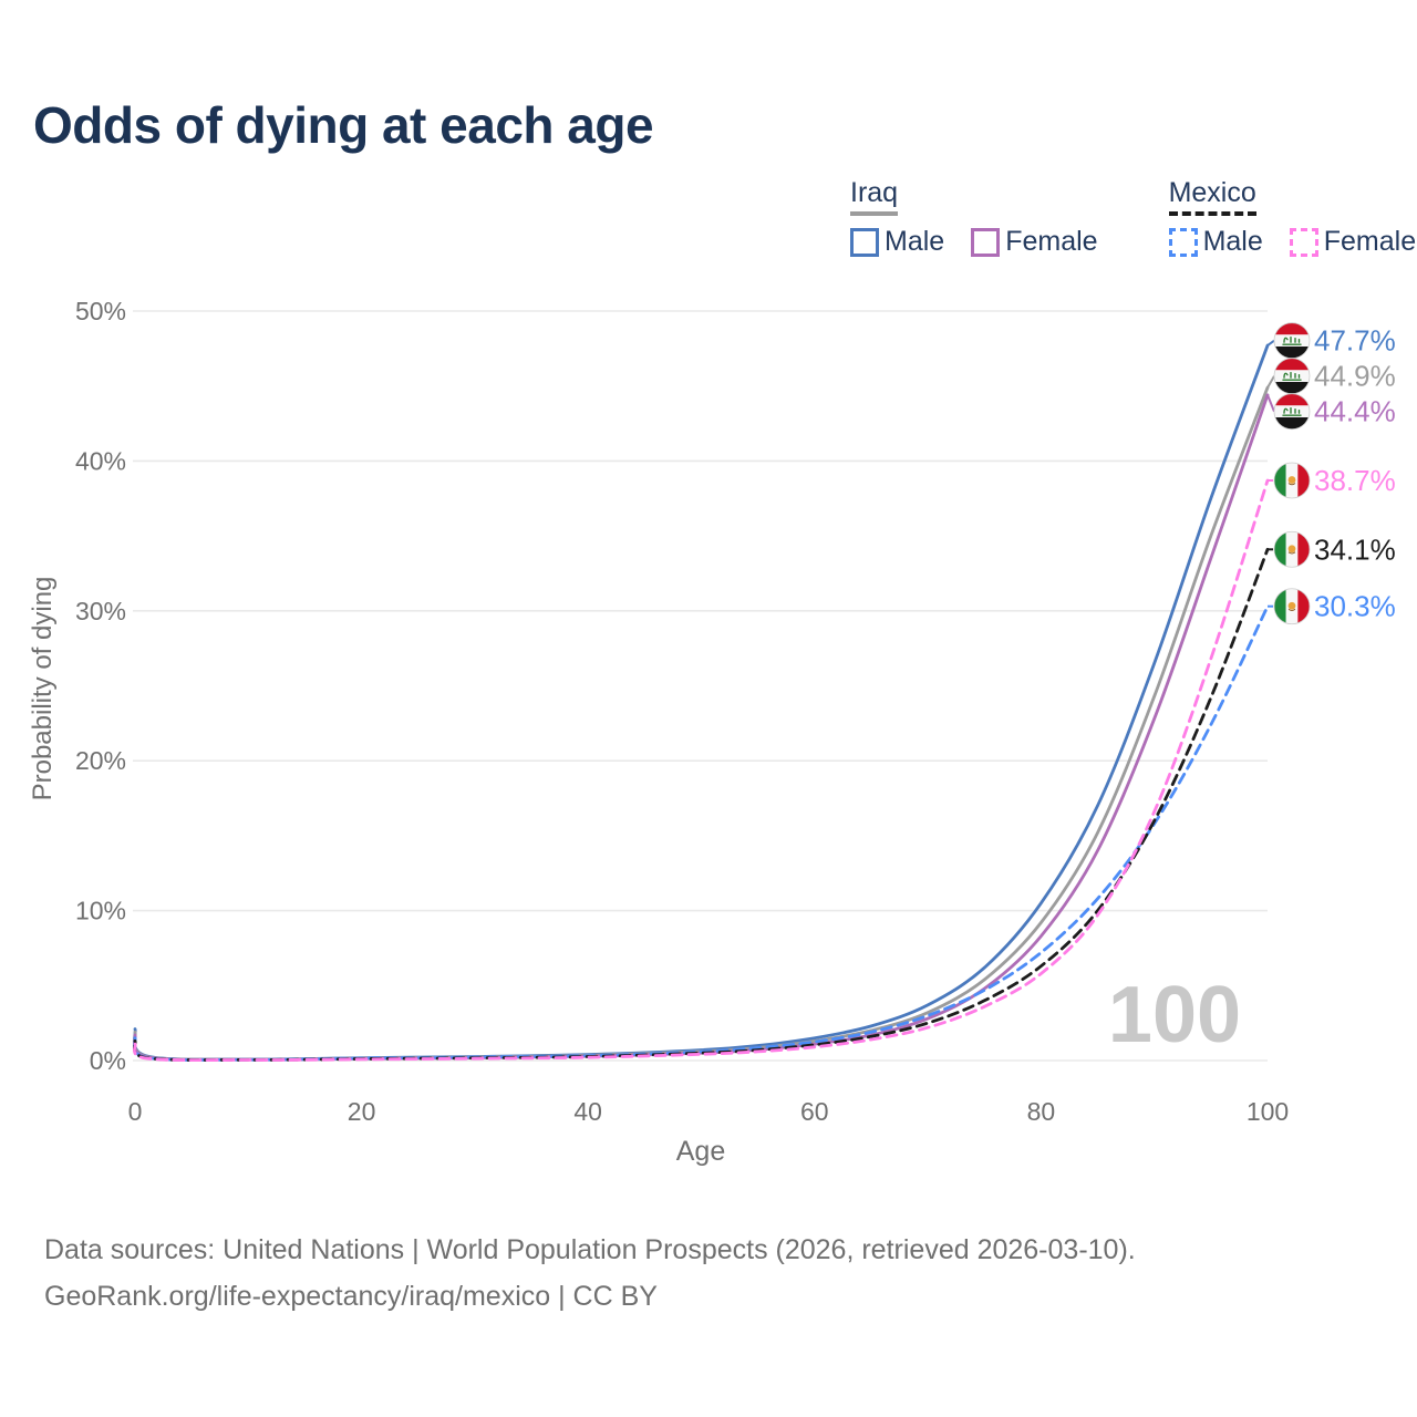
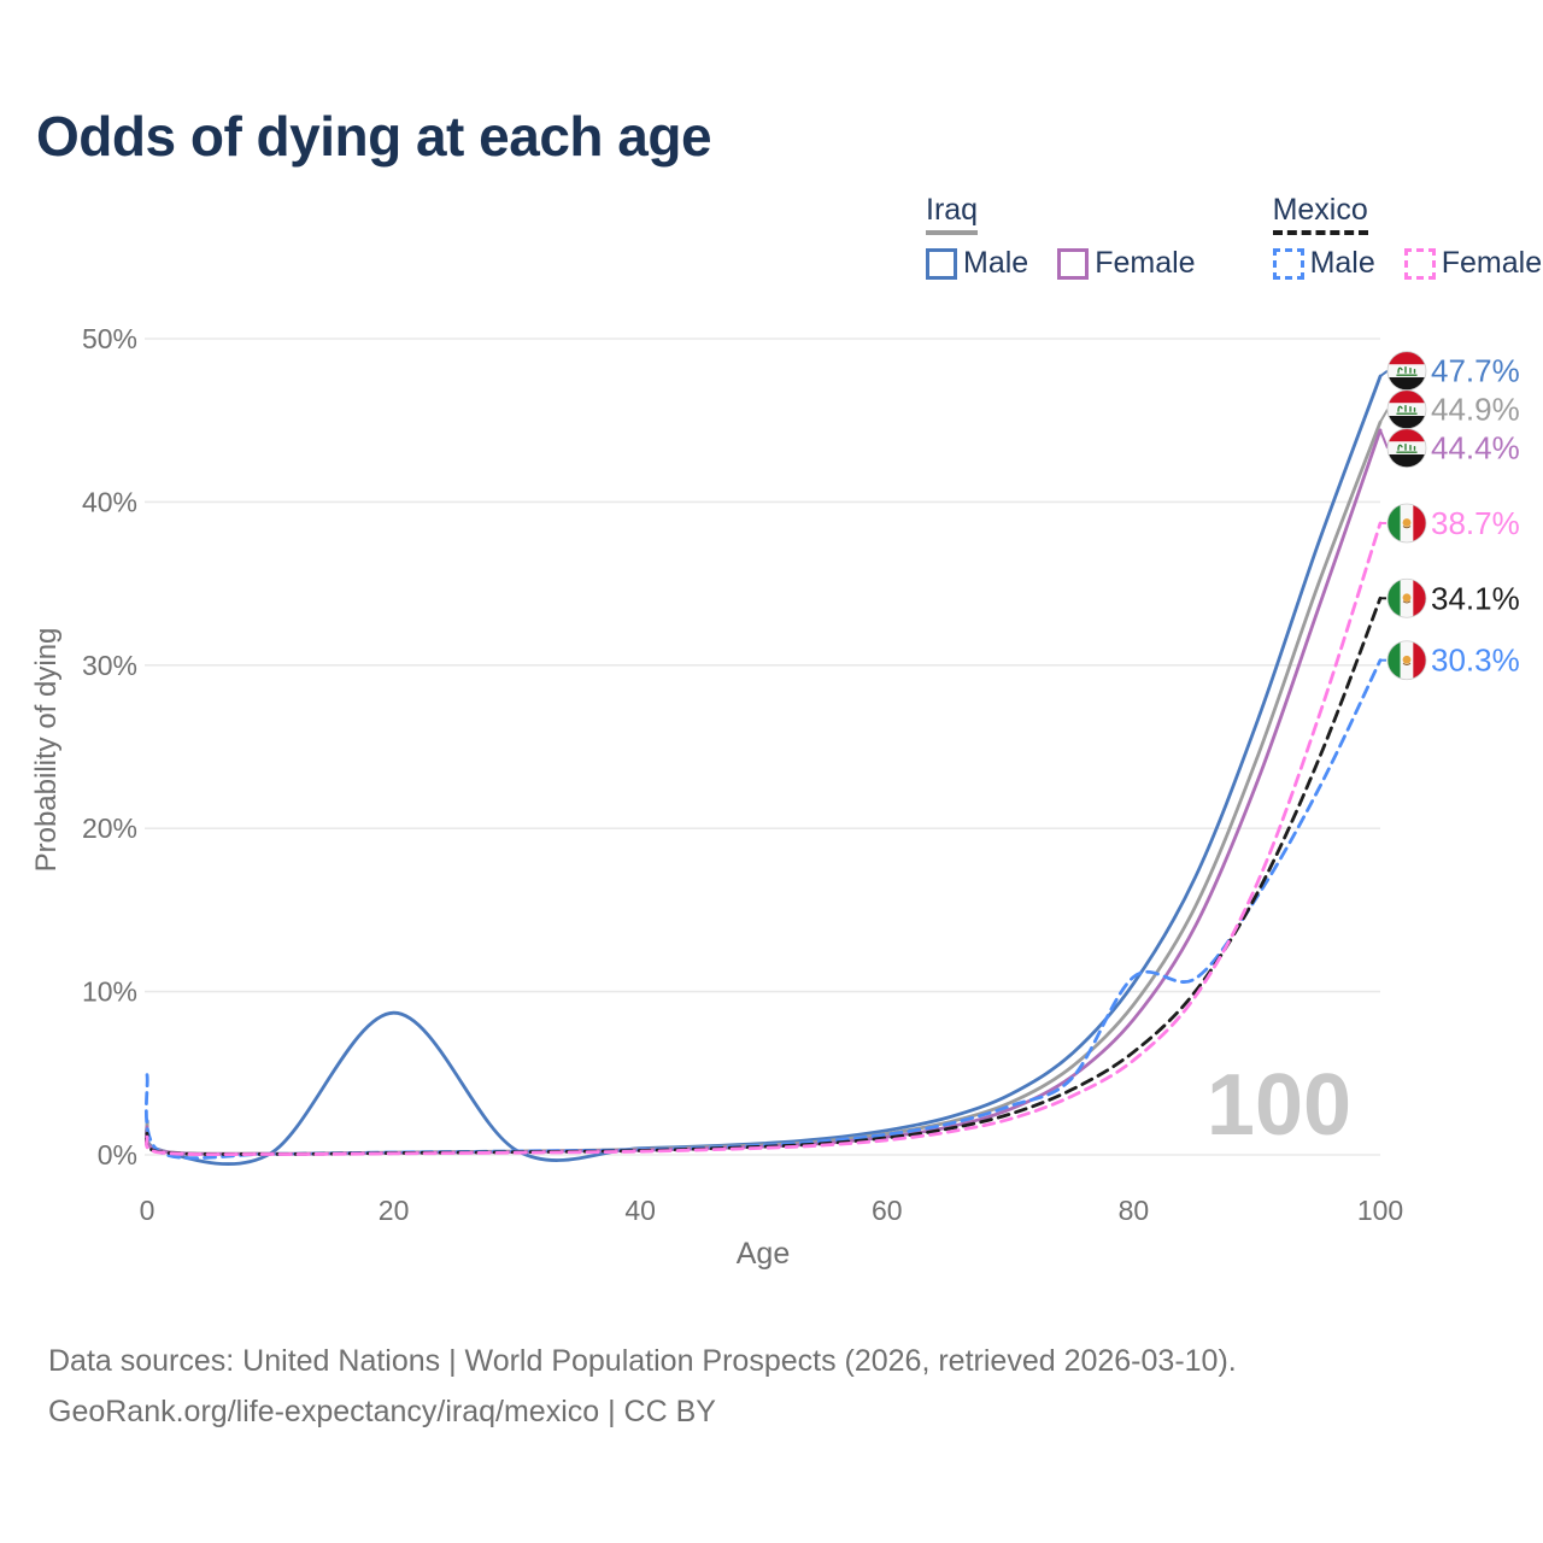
Mexico Male/0: 1.5% -> 4.9%
Iraq Male/20: 0.2% -> 8.7%
Mexico Male/80: 7.2% -> 10.9%
